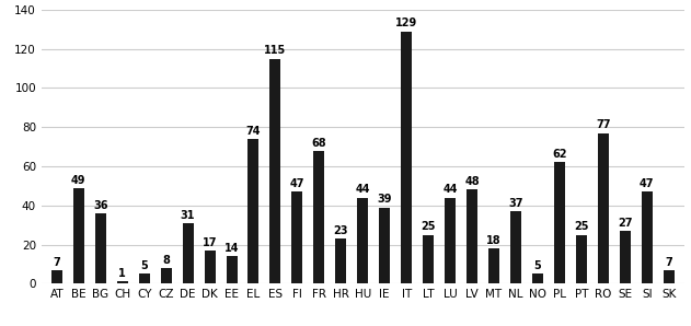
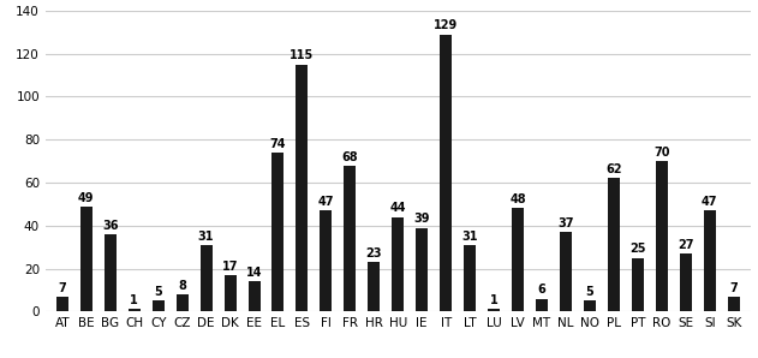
LT: 25 -> 31
LU: 44 -> 1
MT: 18 -> 6
RO: 77 -> 70
